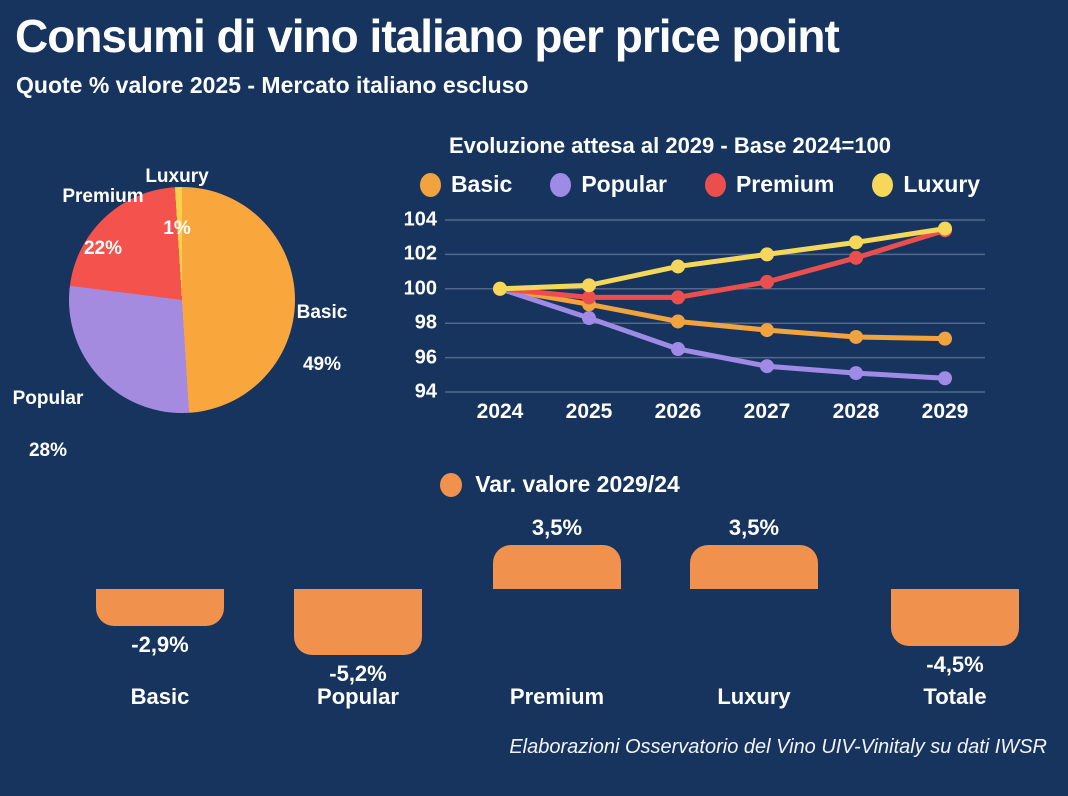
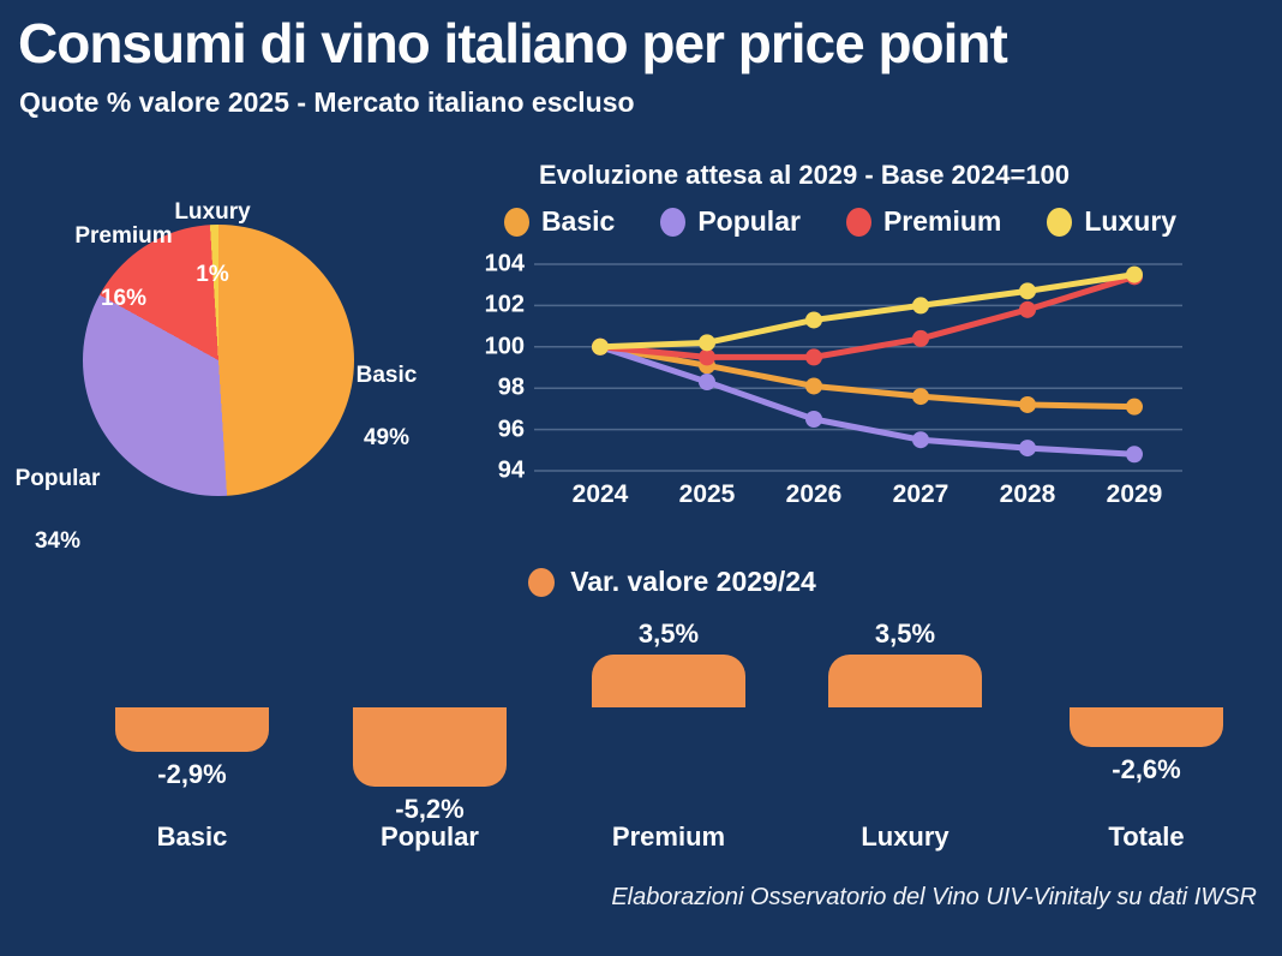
Quote % valore 2025 - Mercato italiano escluso/Popular: 28% -> 34%
Quote % valore 2025 - Mercato italiano escluso/Premium: 22% -> 16%
Var. valore 2029/24/Totale: -4,5% -> -2,6%
